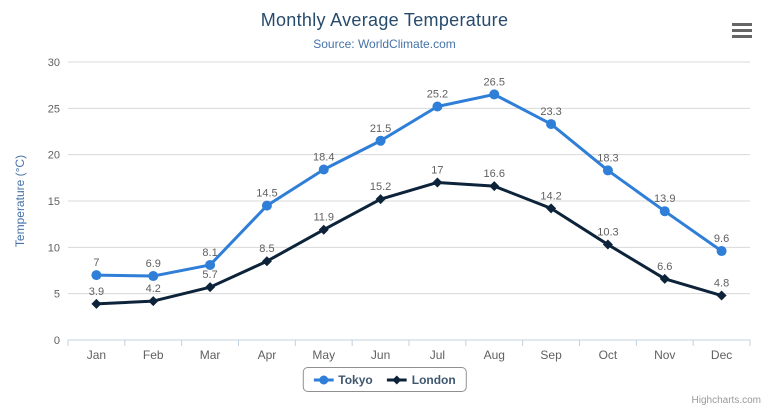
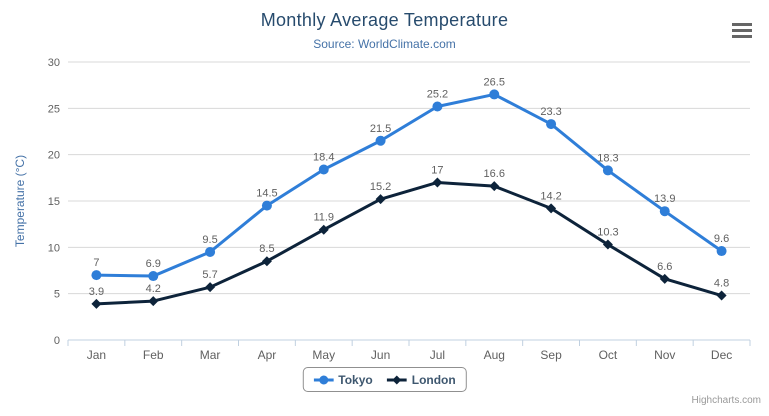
Tokyo/Mar: 8.1 -> 9.5
